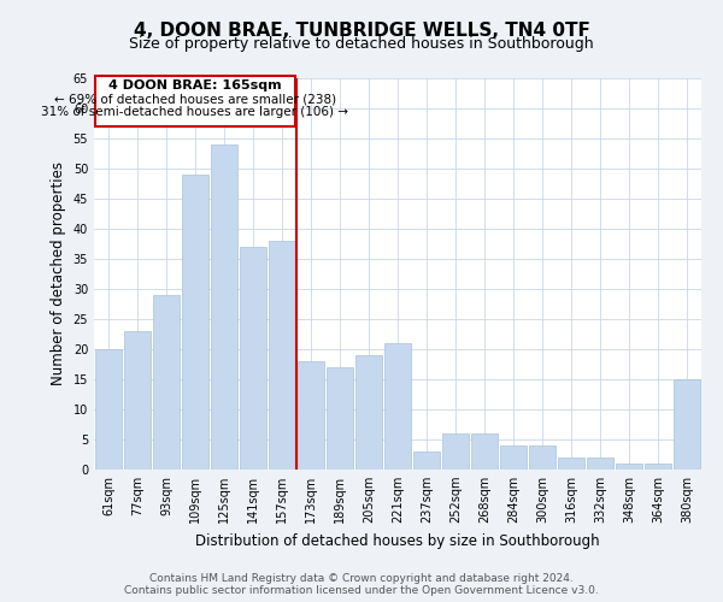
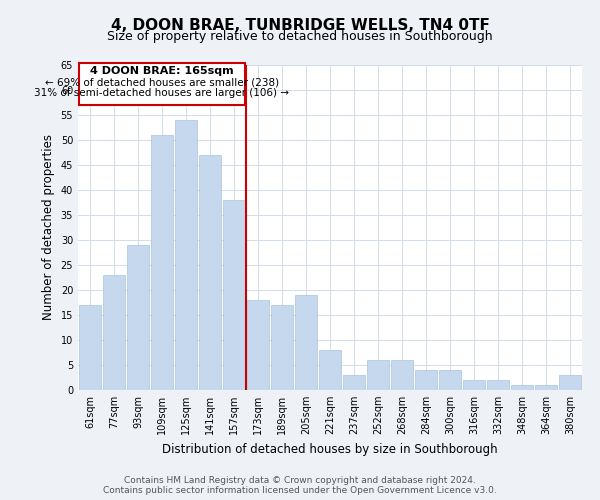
61sqm: 20 -> 17
109sqm: 49 -> 51
141sqm: 37 -> 47
221sqm: 21 -> 8
380sqm: 15 -> 3
